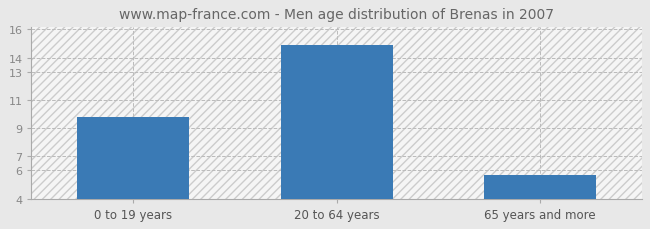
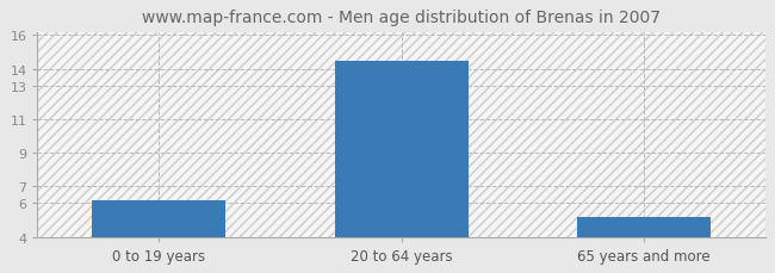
0 to 19 years: 9.8 -> 6.2
20 to 64 years: 14.9 -> 14.5
65 years and more: 5.7 -> 5.2
